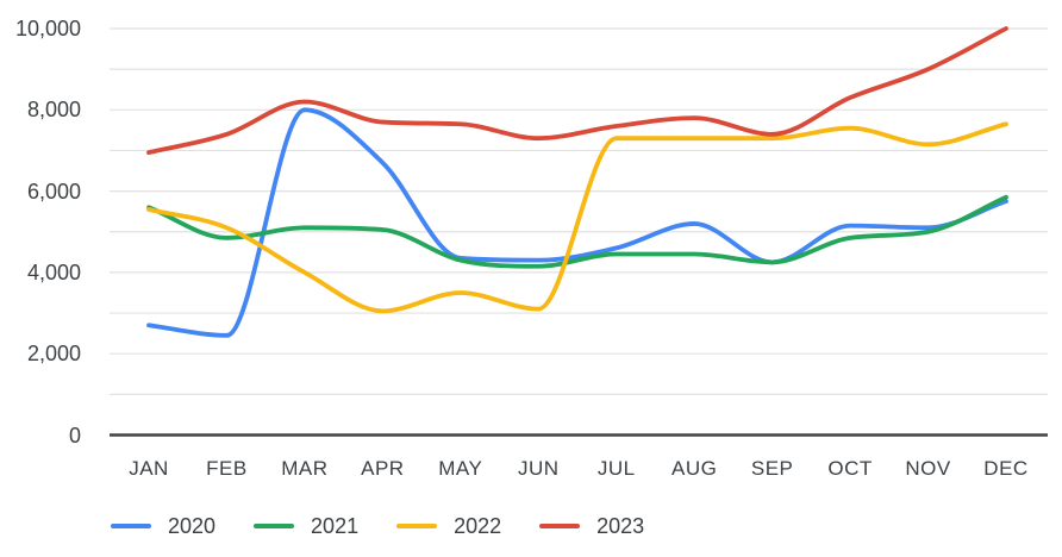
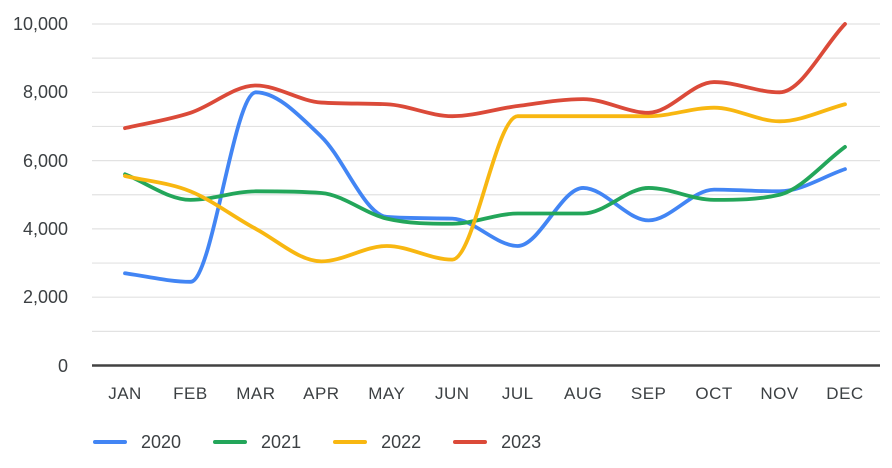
2020/JUL: 4600 -> 3500
2021/SEP: 4200 -> 5200
2023/NOV: 9000 -> 8000
2021/DEC: 5800 -> 6400
